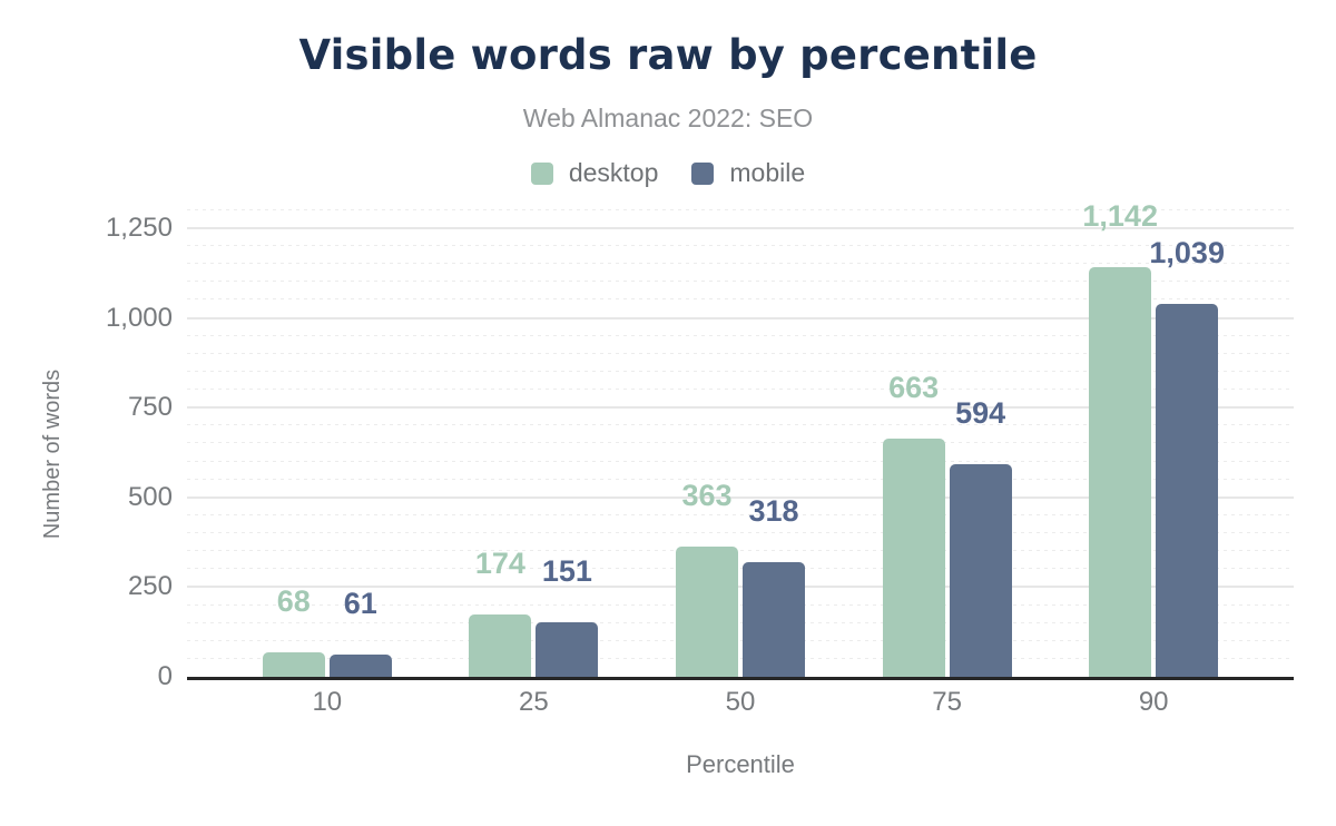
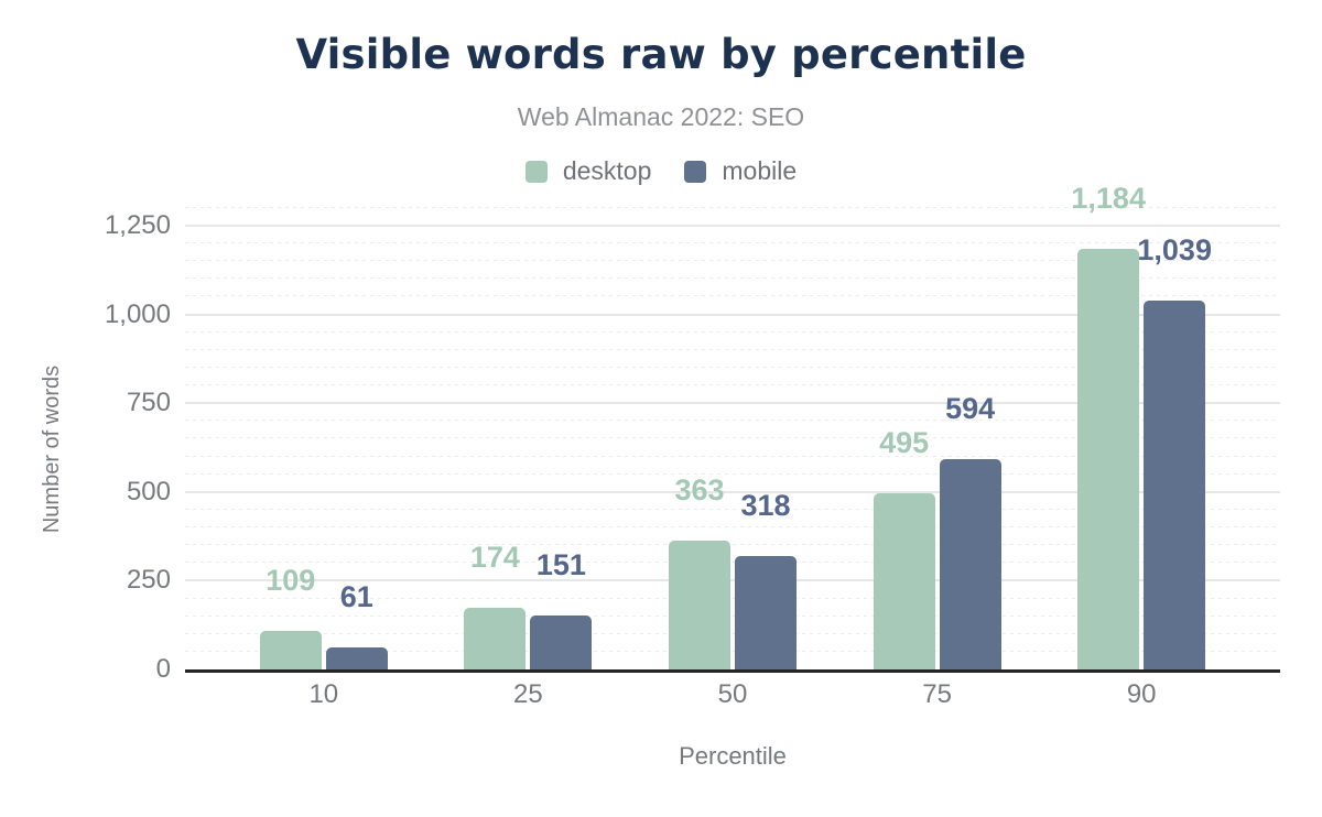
desktop/10: 68 -> 109
desktop/75: 663 -> 495
desktop/90: 1,142 -> 1,184
